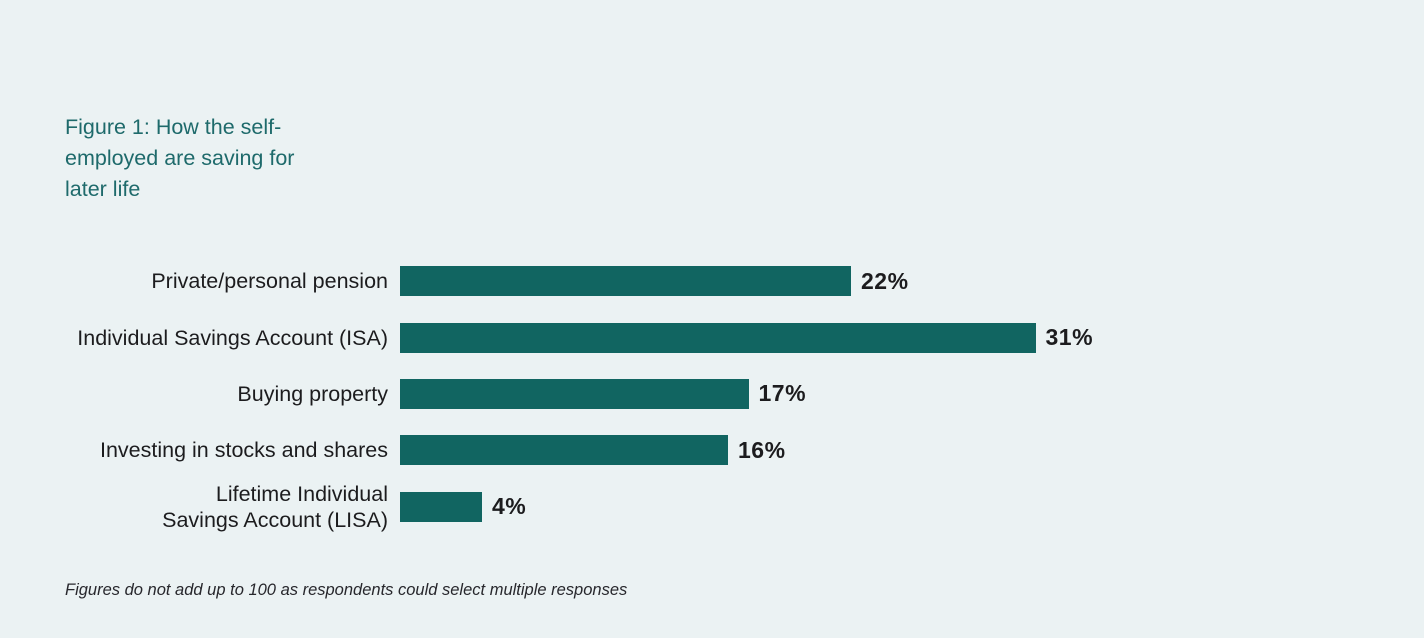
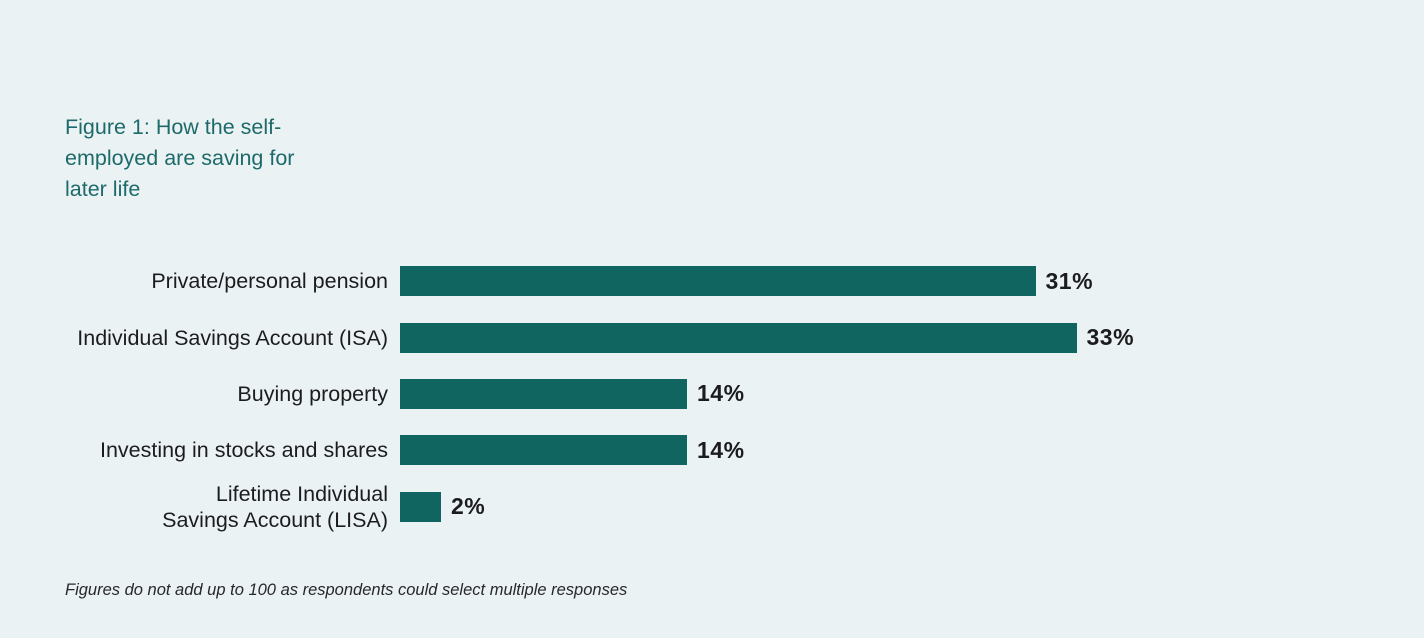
Private/personal pension: 22% -> 31%
Individual Savings Account (ISA): 31% -> 33%
Buying property: 17% -> 14%
Investing in stocks and shares: 16% -> 14%
Lifetime Individual Savings Account (LISA): 4% -> 2%
